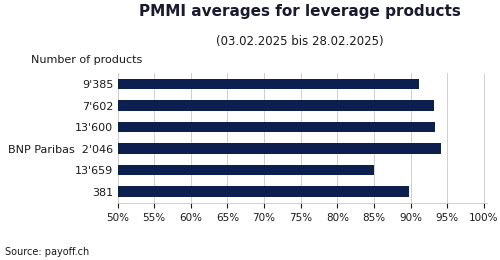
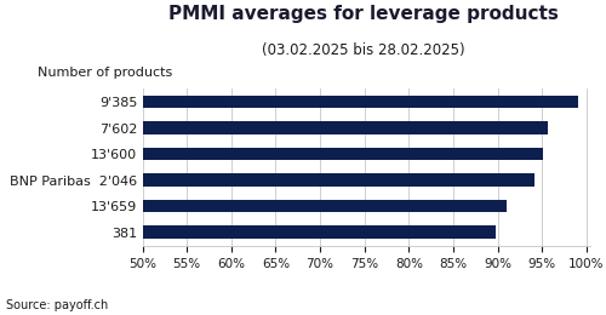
9'385: 91.2% -> 99.0%
7'602: 93.2% -> 95.6%
13'600: 93.4% -> 95.1%
13'659: 85.0% -> 91.0%
